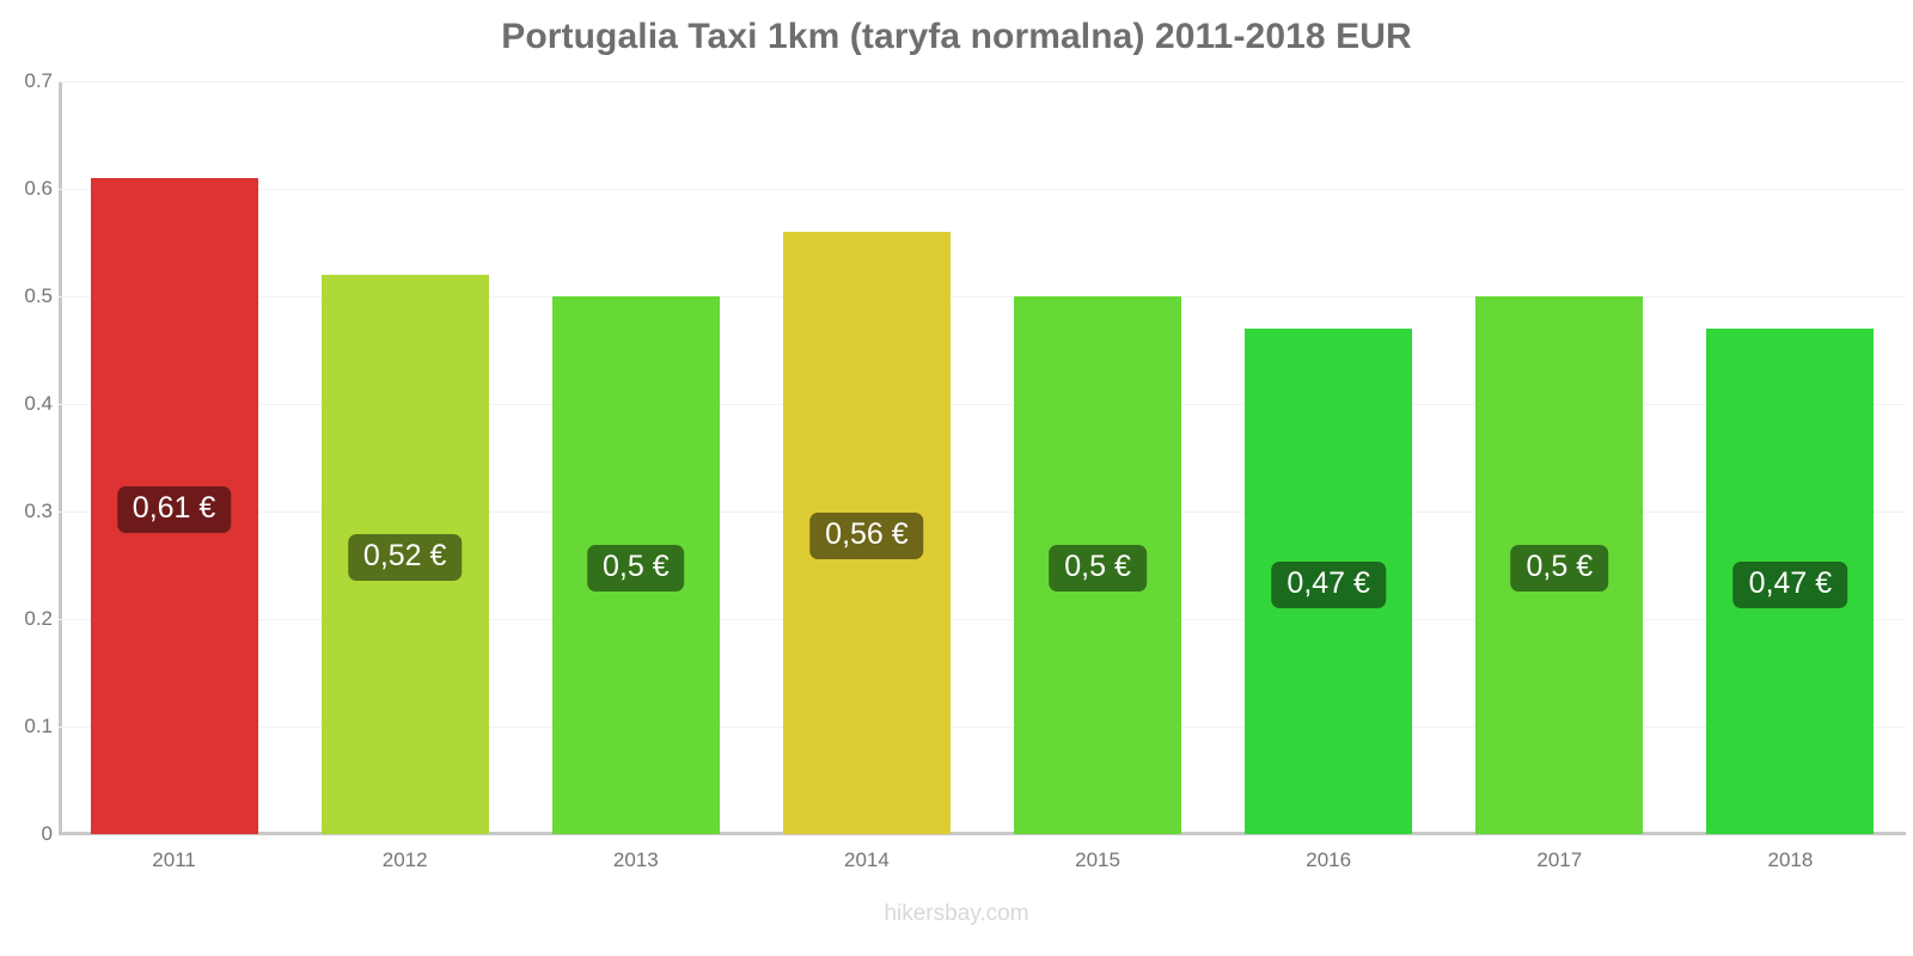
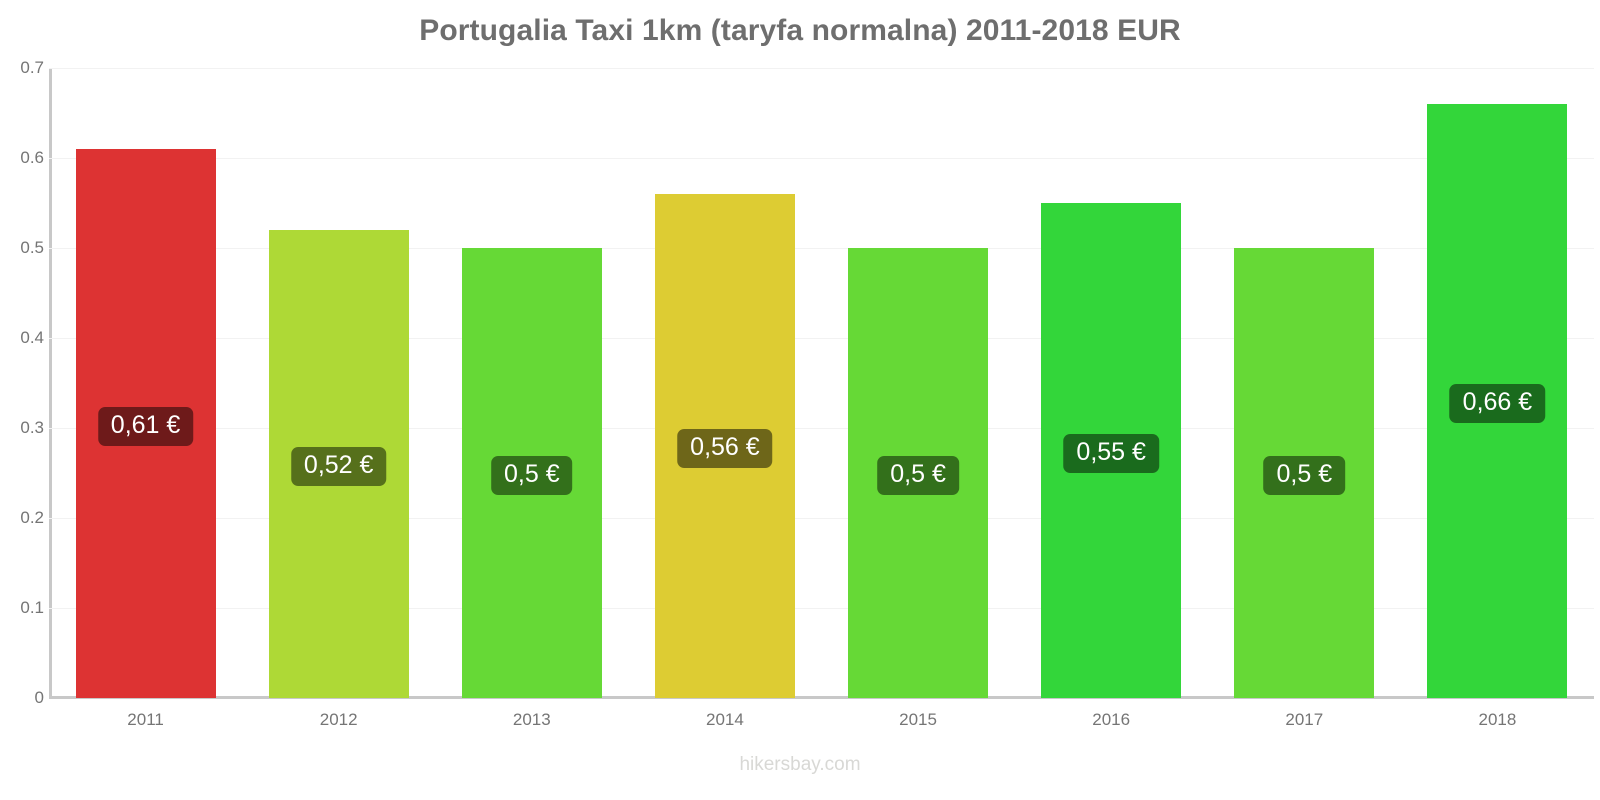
2016: 0,47 -> 0,55
2018: 0,47 -> 0,66
